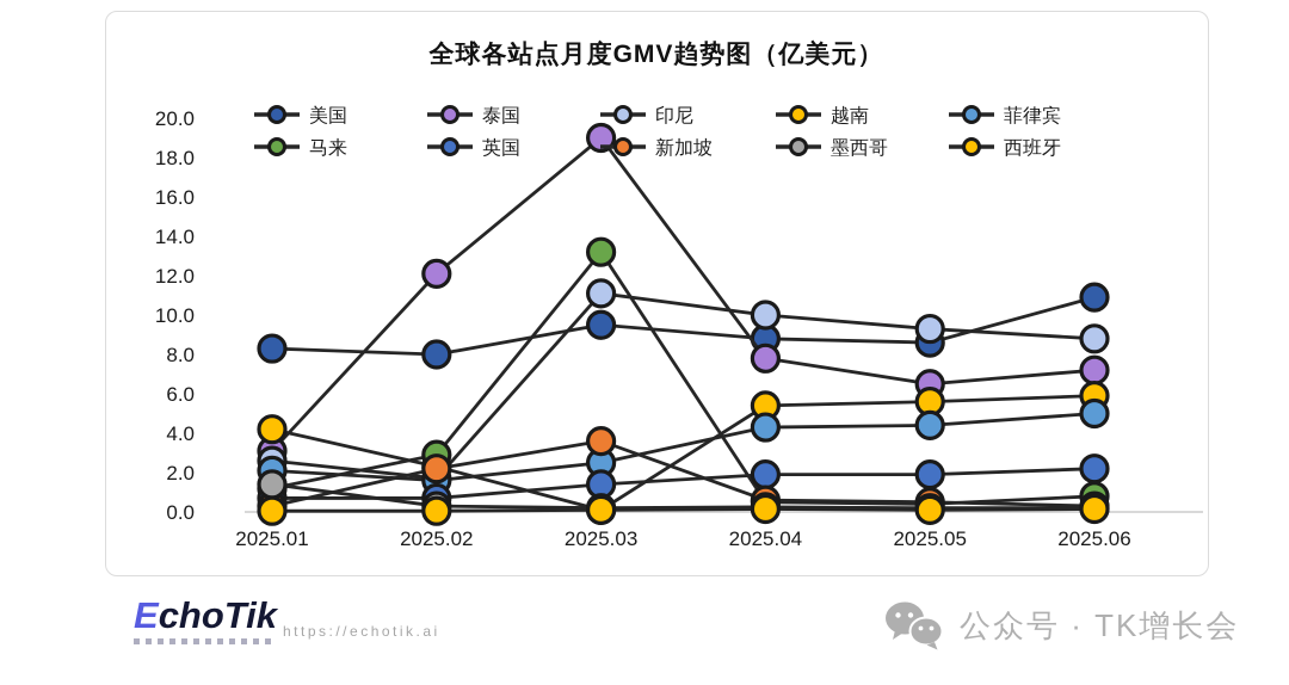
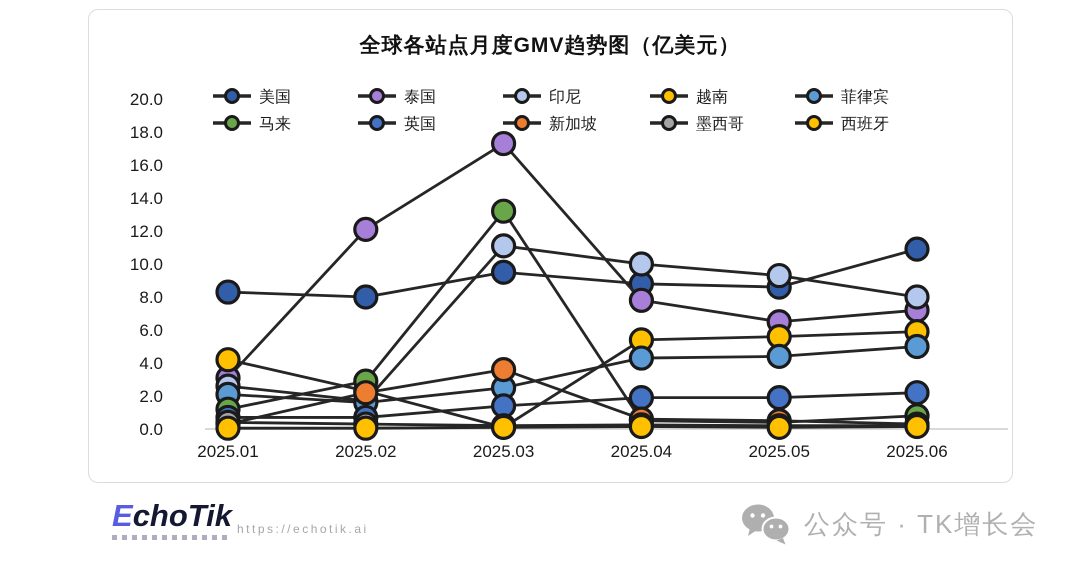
墨西哥/2025.01: 1.4 -> 0.4
泰国/2025.03: 19.0 -> 17.3
印尼/2025.06: 8.8 -> 8.0
